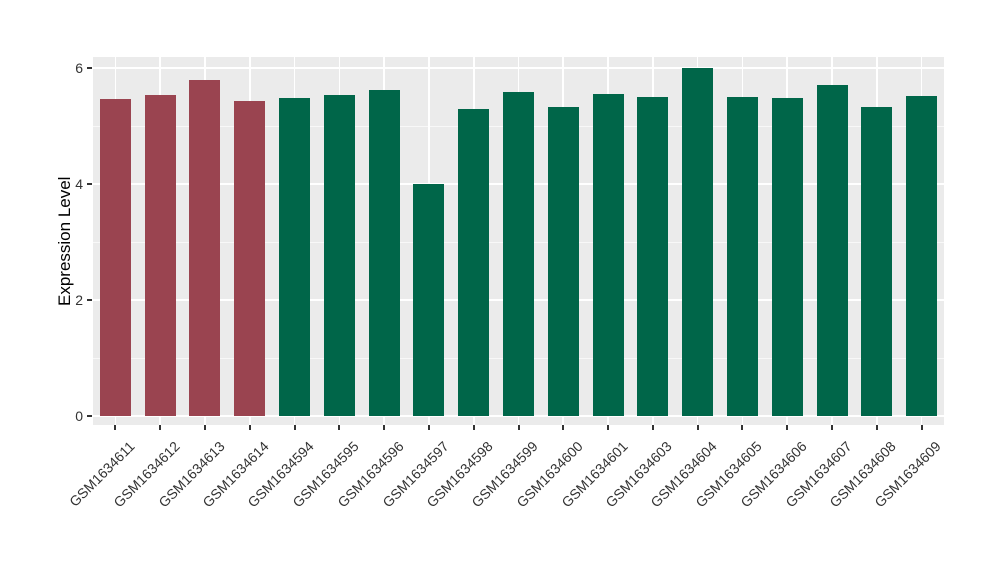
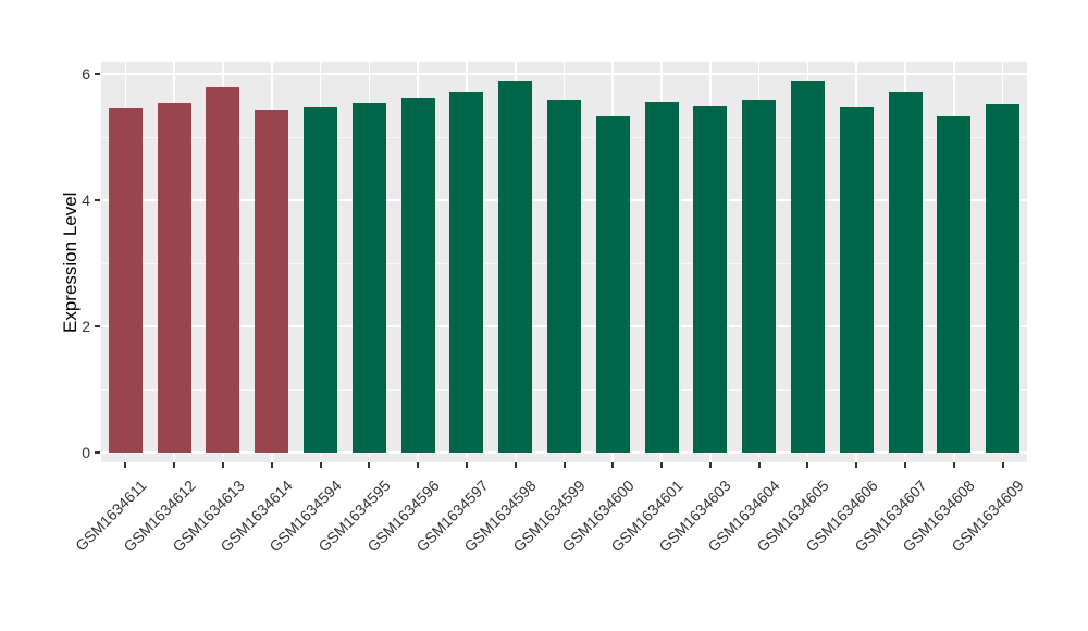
GSM1634597: 4.0 -> 5.7
GSM1634598: 5.3 -> 5.9
GSM1634604: 6.0 -> 5.6
GSM1634605: 5.5 -> 5.9
